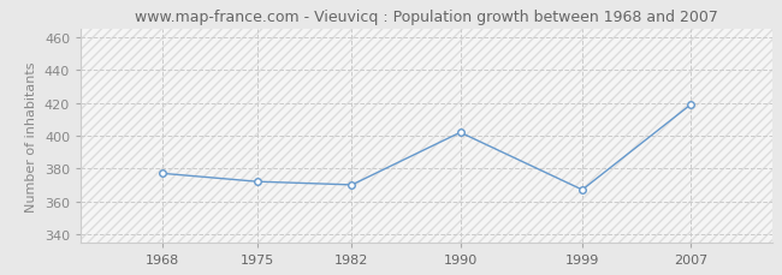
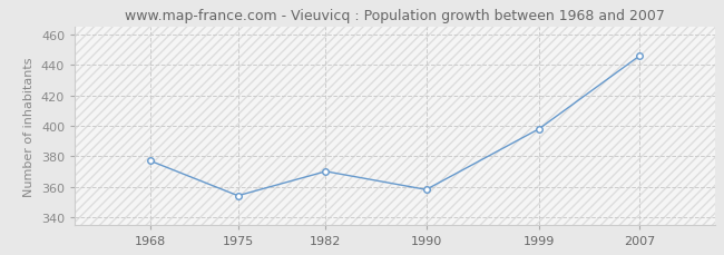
1975: 372 -> 354
1990: 402 -> 358
1999: 367 -> 398
2007: 419 -> 446
